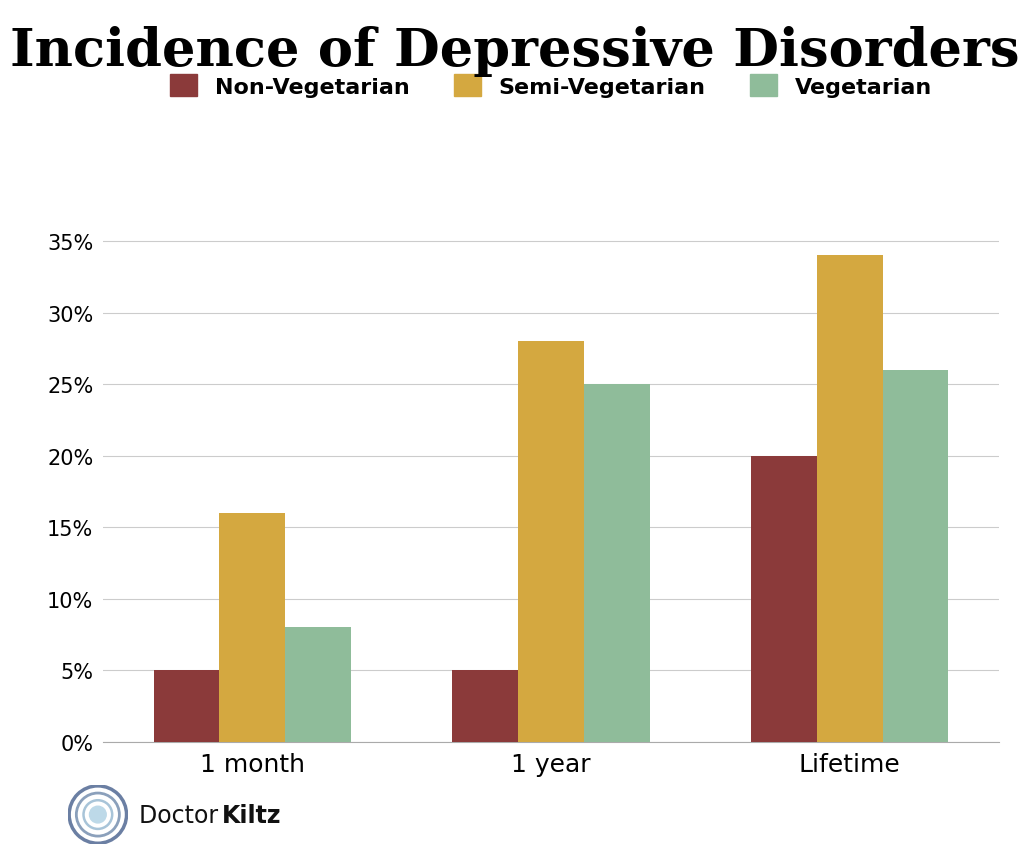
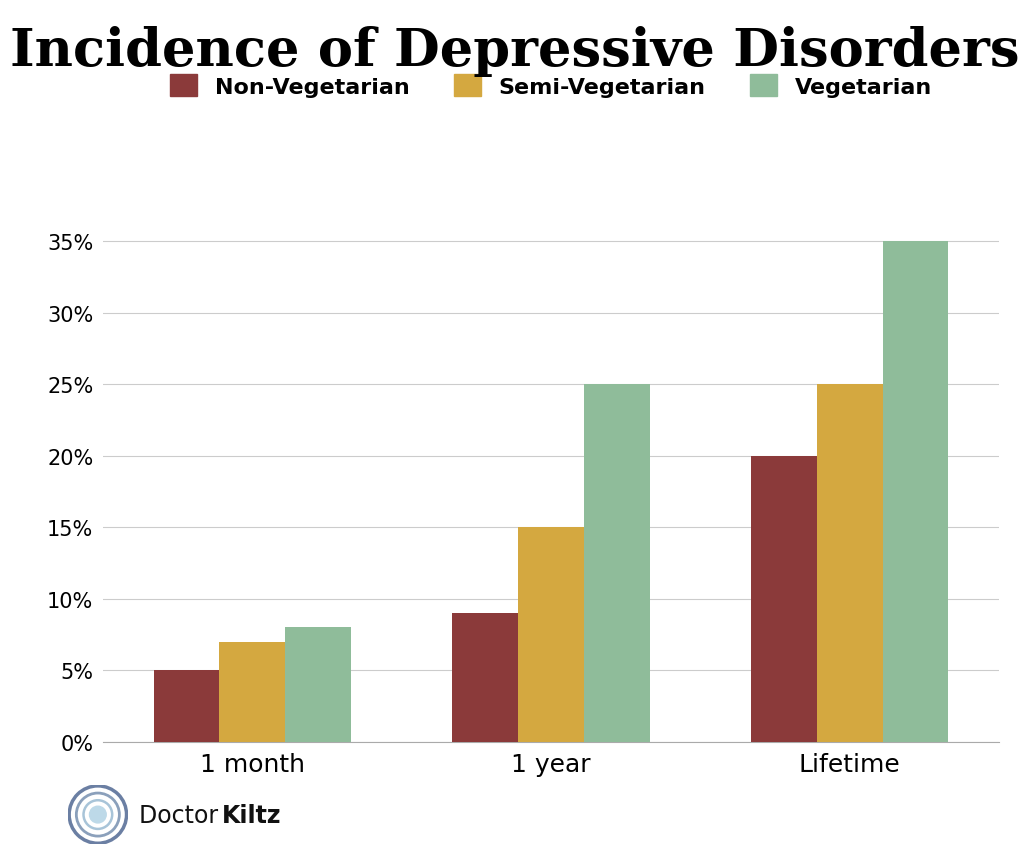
Semi-Vegetarian/1 month: 16% -> 7%
Non-Vegetarian/1 year: 5% -> 9%
Semi-Vegetarian/1 year: 28% -> 15%
Semi-Vegetarian/Lifetime: 34% -> 25%
Vegetarian/Lifetime: 26% -> 35%
